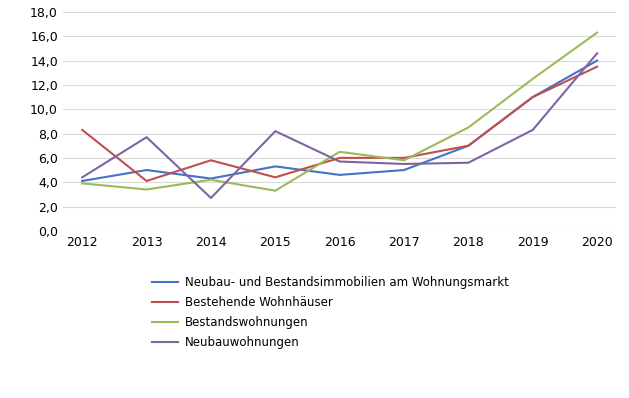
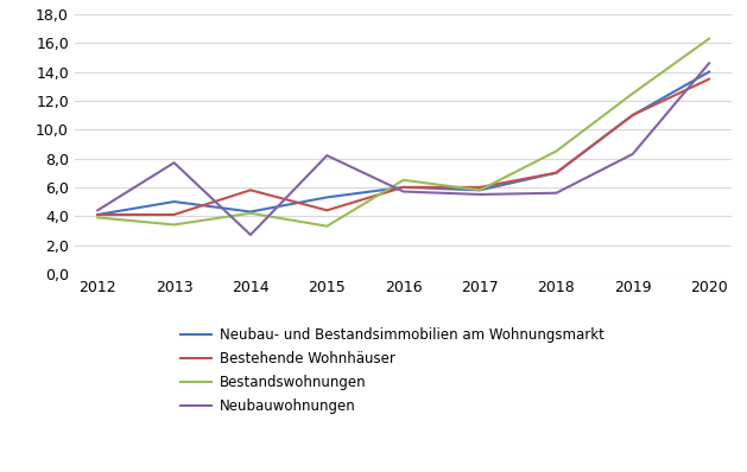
Bestehende Wohnhäuser/2012: 8,3 -> 4,1
Neubau- und Bestandsimmobilien am Wohnungsmarkt/2016: 4,6 -> 6,0
Neubau- und Bestandsimmobilien am Wohnungsmarkt/2017: 5,0 -> 5,8
